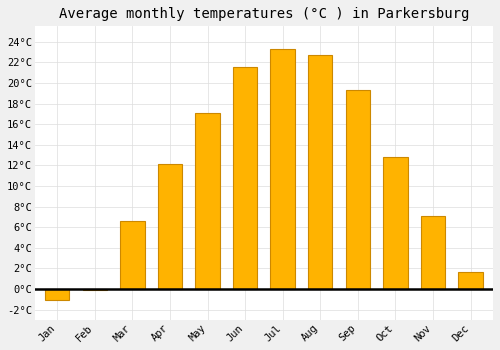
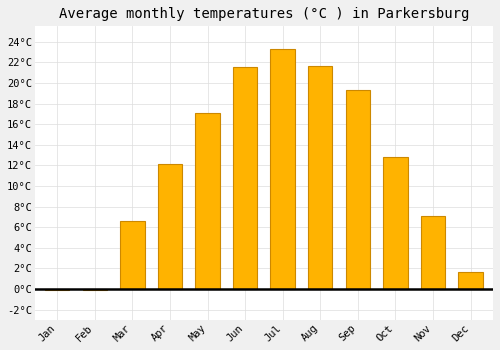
Jan: -1.1°C -> -0.1°C
Aug: 22.7°C -> 21.6°C
